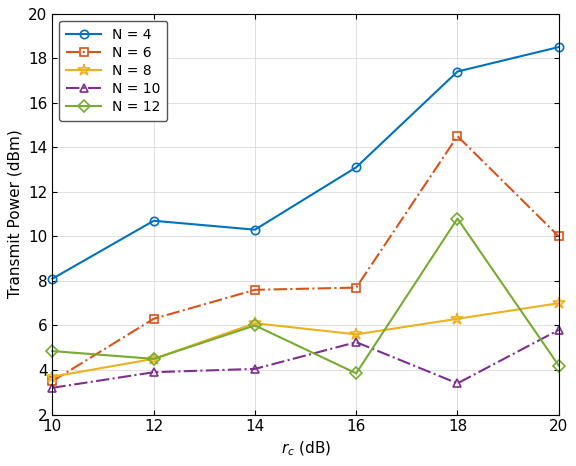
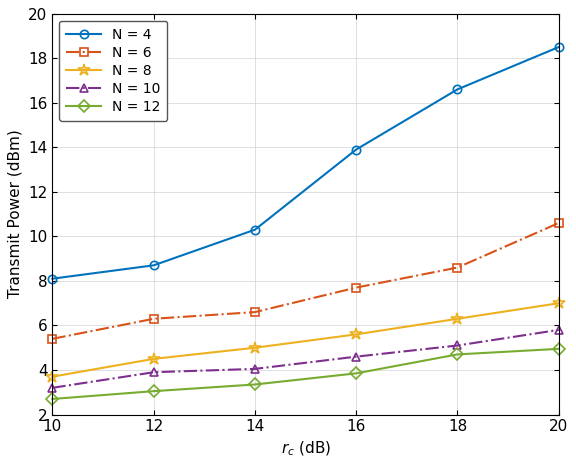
N = 6/10: 3.5 -> 5.4
N = 12/10: 4.85 -> 2.70
N = 4/12: 10.7 -> 8.7
N = 12/12: 4.50 -> 3.05
N = 6/14: 7.6 -> 6.6
N = 8/14: 6.1 -> 5.0
N = 12/14: 6.00 -> 3.35
N = 4/16: 13.1 -> 13.9
N = 10/16: 5.25 -> 4.60
N = 4/18: 17.4 -> 16.6
N = 6/18: 14.5 -> 8.6
N = 10/18: 3.40 -> 5.10
N = 12/18: 10.80 -> 4.70
N = 6/20: 10.0 -> 10.6
N = 12/20: 4.20 -> 4.95
